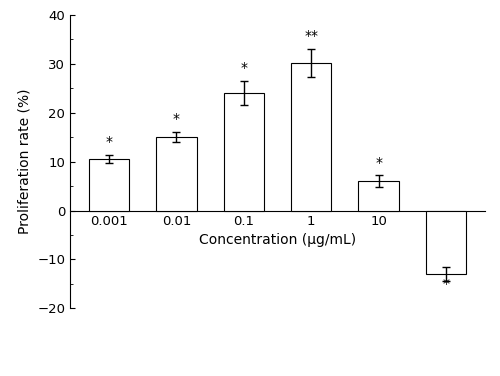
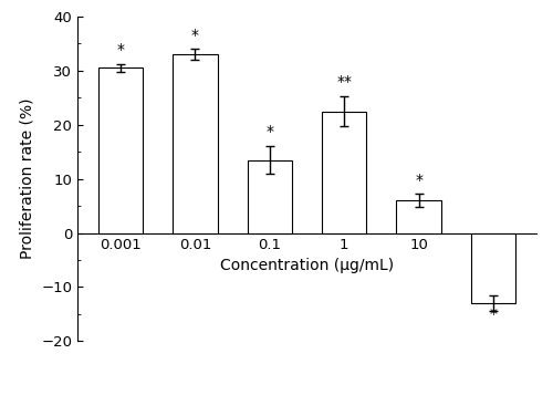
0.001: 10.5 -> 30.5
0.01: 15.0 -> 33.0
0.1: 24.0 -> 13.5
1: 30.2 -> 22.5
